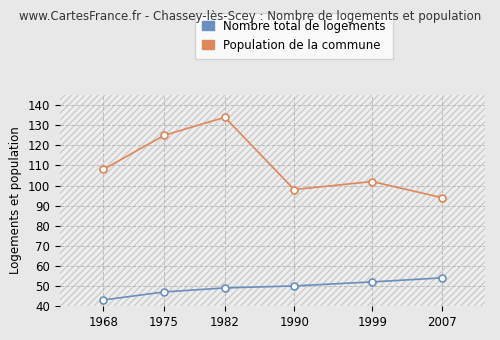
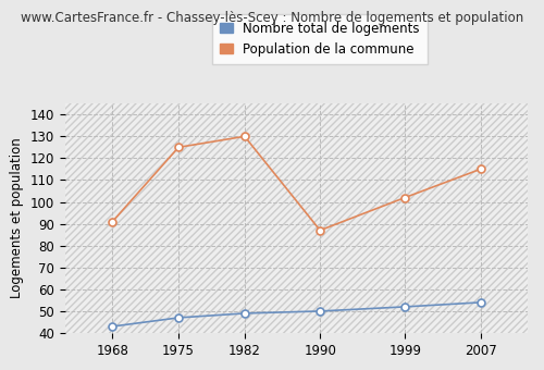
Population de la commune/1968: 108 -> 91
Population de la commune/1982: 134 -> 130
Population de la commune/1990: 98 -> 87
Population de la commune/2007: 94 -> 115
